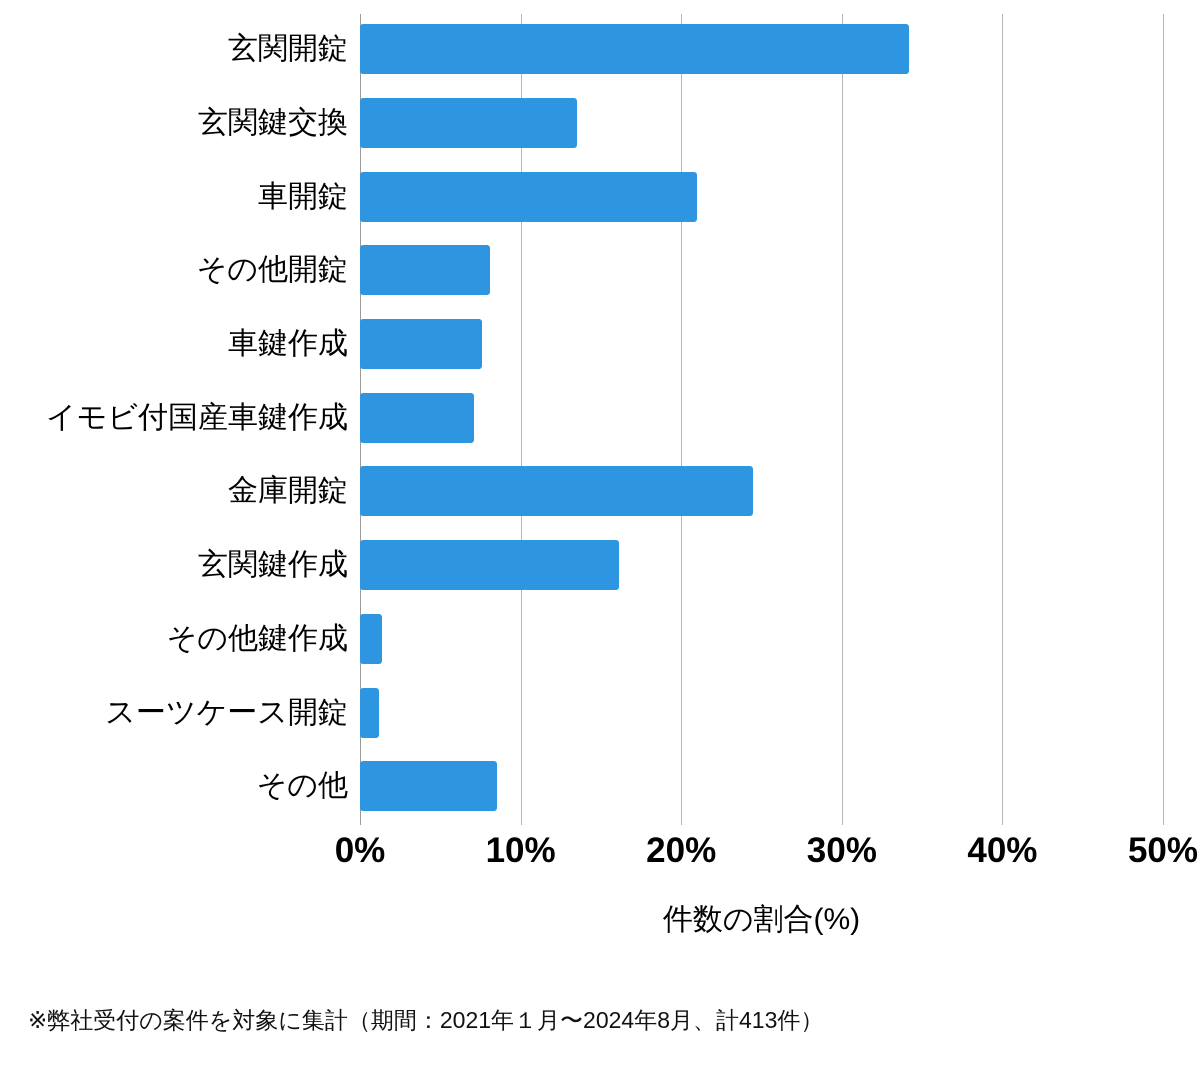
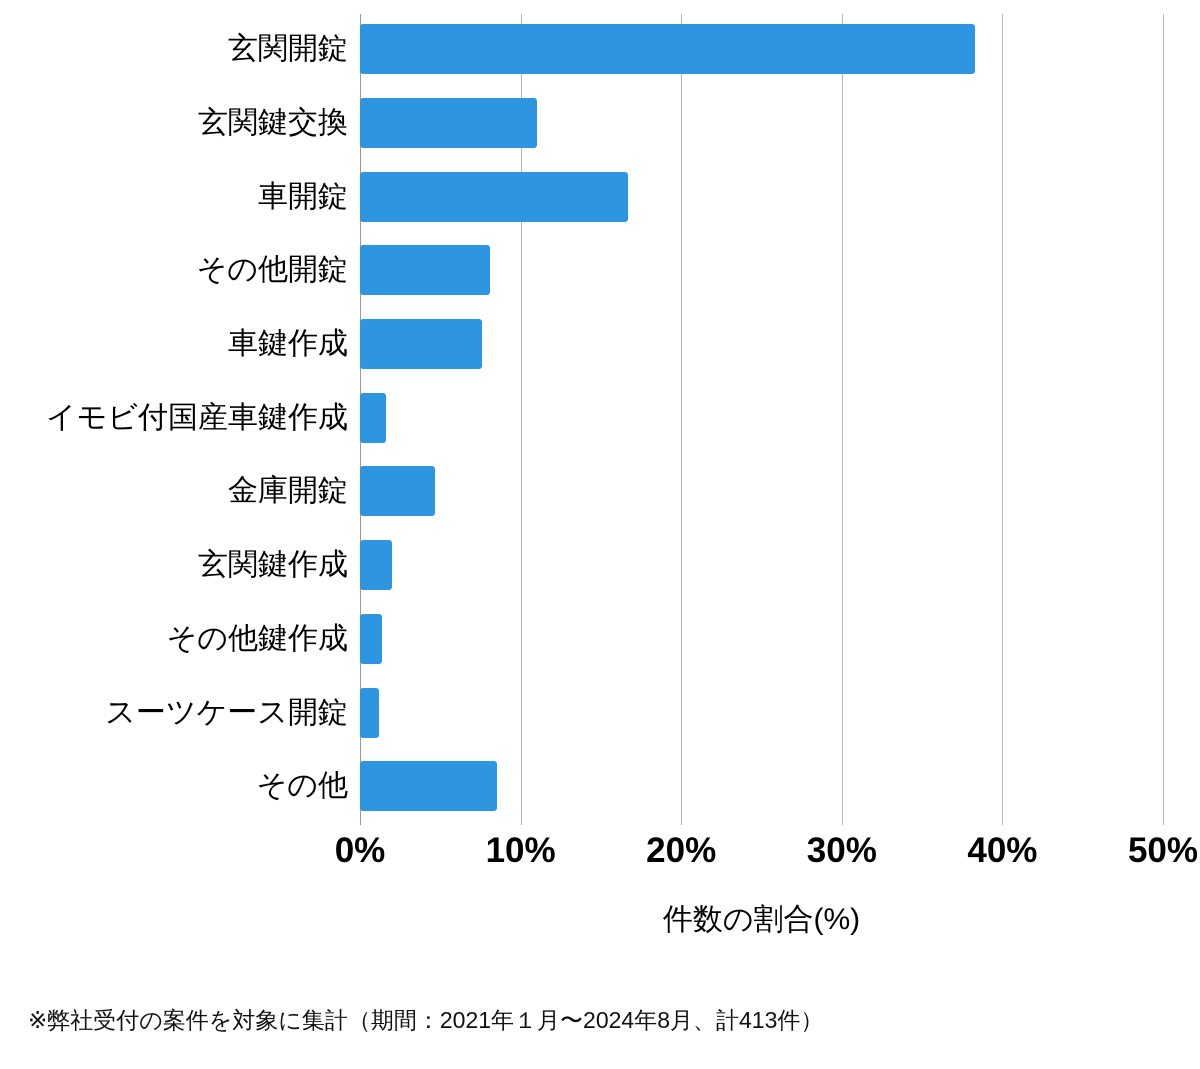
玄関開錠: 34.2% -> 38.3%
玄関鍵交換: 13.5% -> 11.0%
車開錠: 21.0% -> 16.7%
イモビ付国産車鍵作成: 7.1% -> 1.6%
金庫開錠: 24.5% -> 4.7%
玄関鍵作成: 16.1% -> 2.0%
